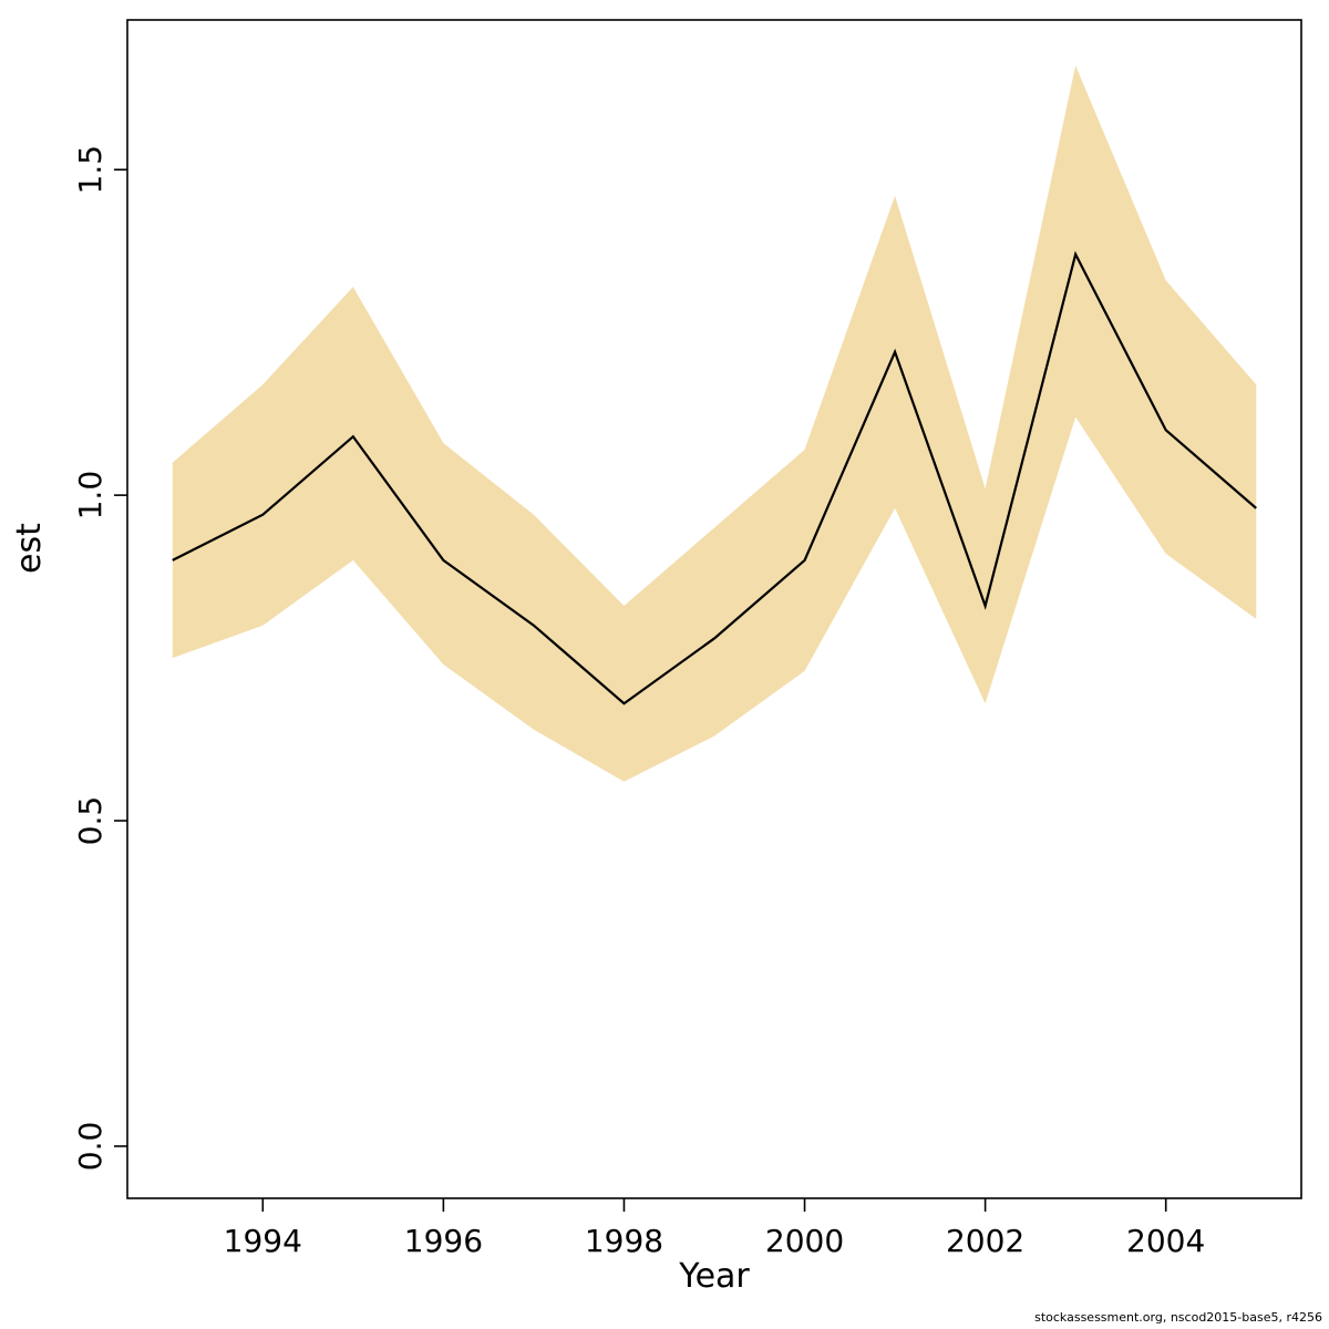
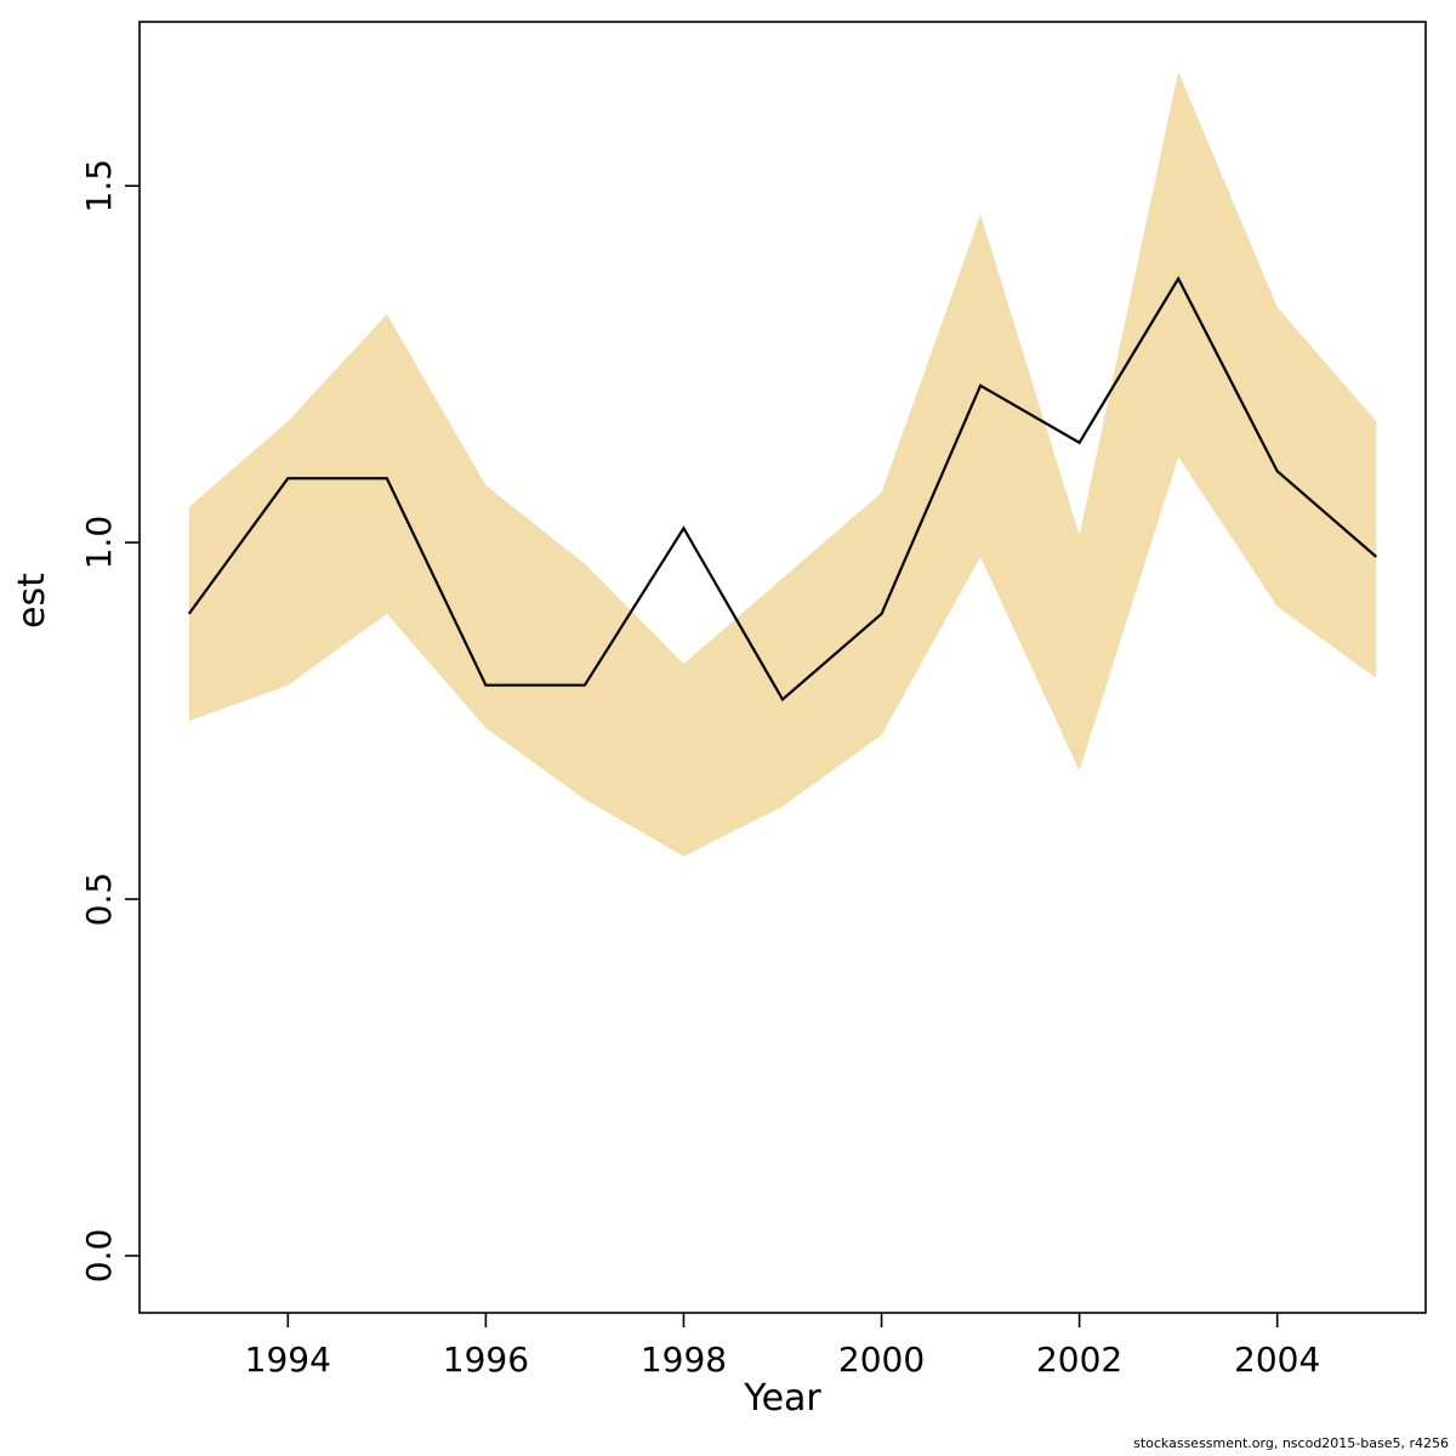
est/1994: 0.97 -> 1.09
est/1996: 0.90 -> 0.80
est/1998: 0.68 -> 1.02
est/2002: 0.83 -> 1.14
